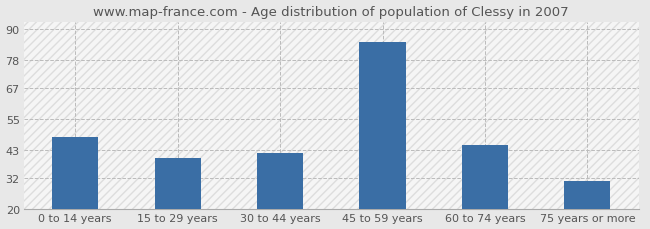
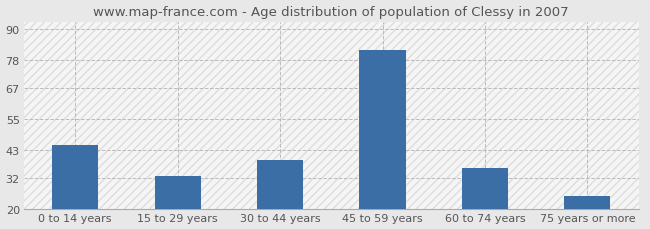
0 to 14 years: 48 -> 45
15 to 29 years: 40 -> 33
30 to 44 years: 42 -> 39
45 to 59 years: 85 -> 82
60 to 74 years: 45 -> 36
75 years or more: 31 -> 25
